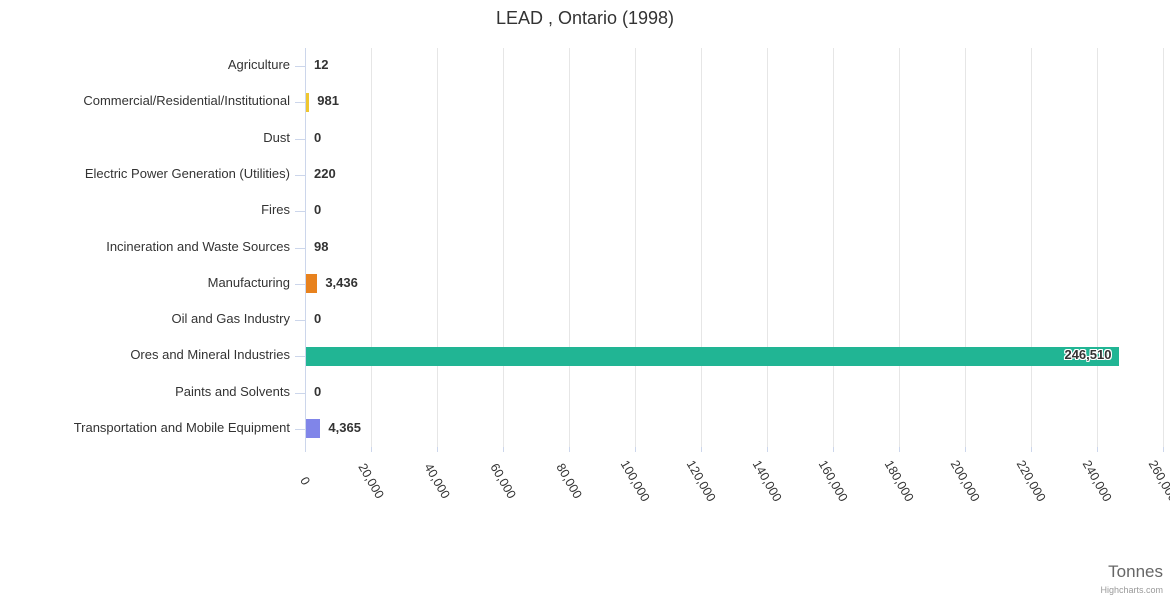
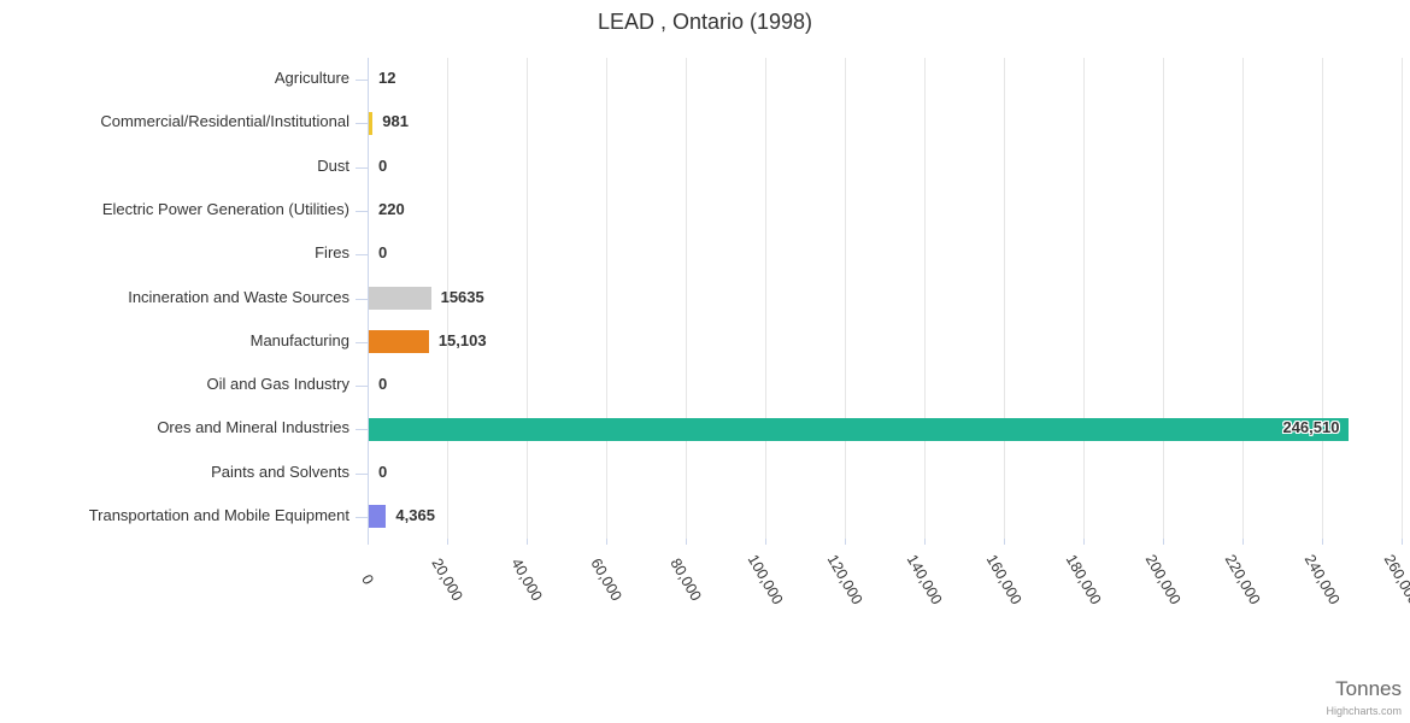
Incineration and Waste Sources: 98 -> 15635
Manufacturing: 3,436 -> 15,103
